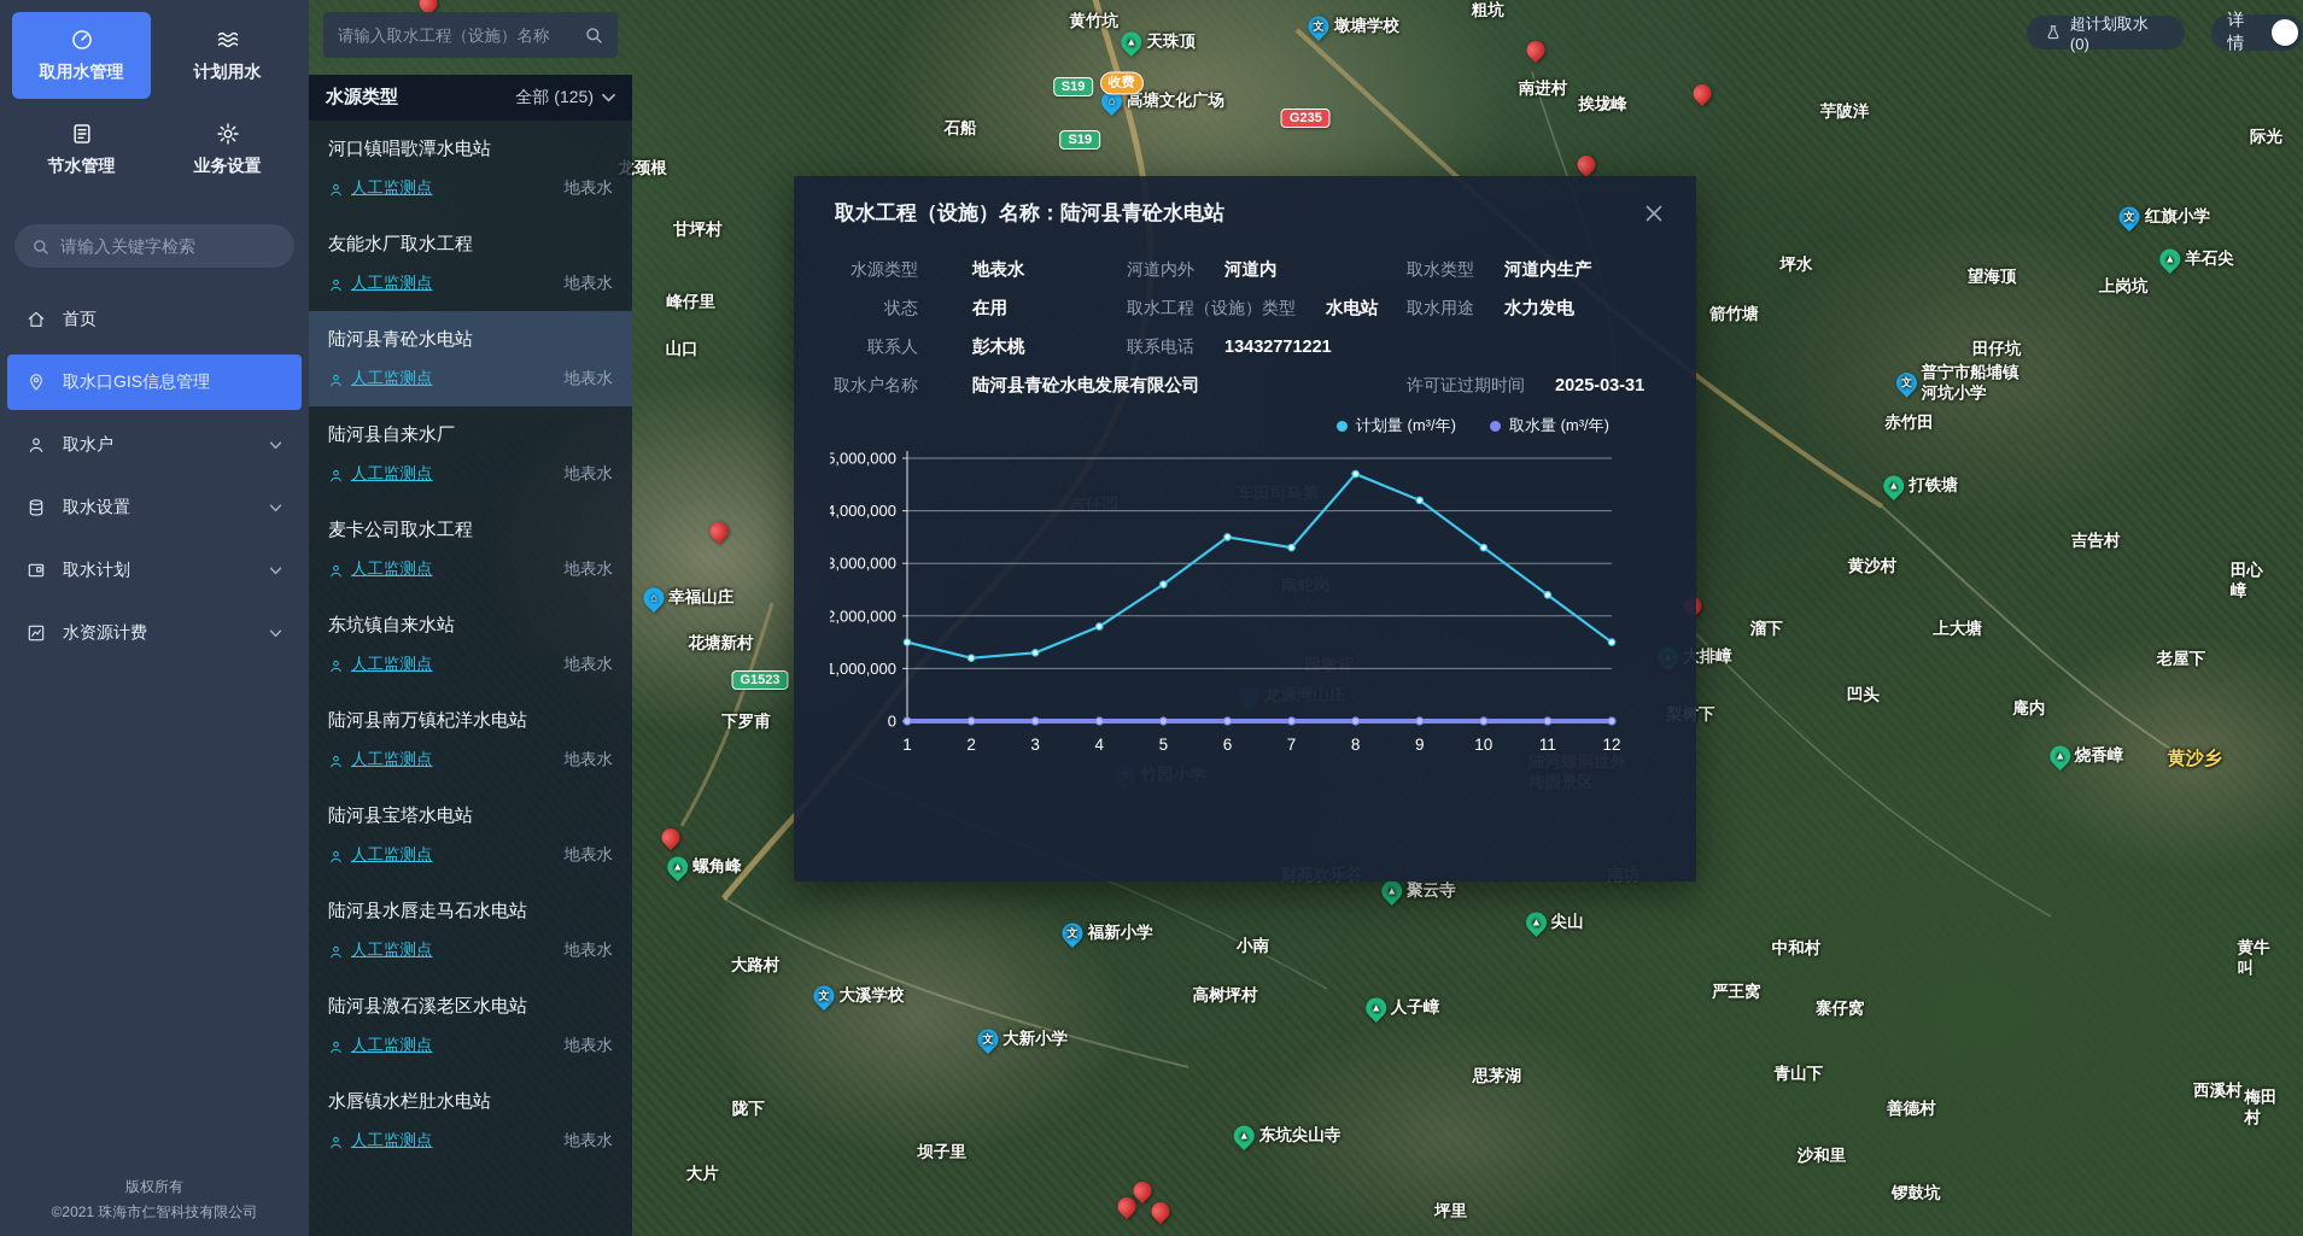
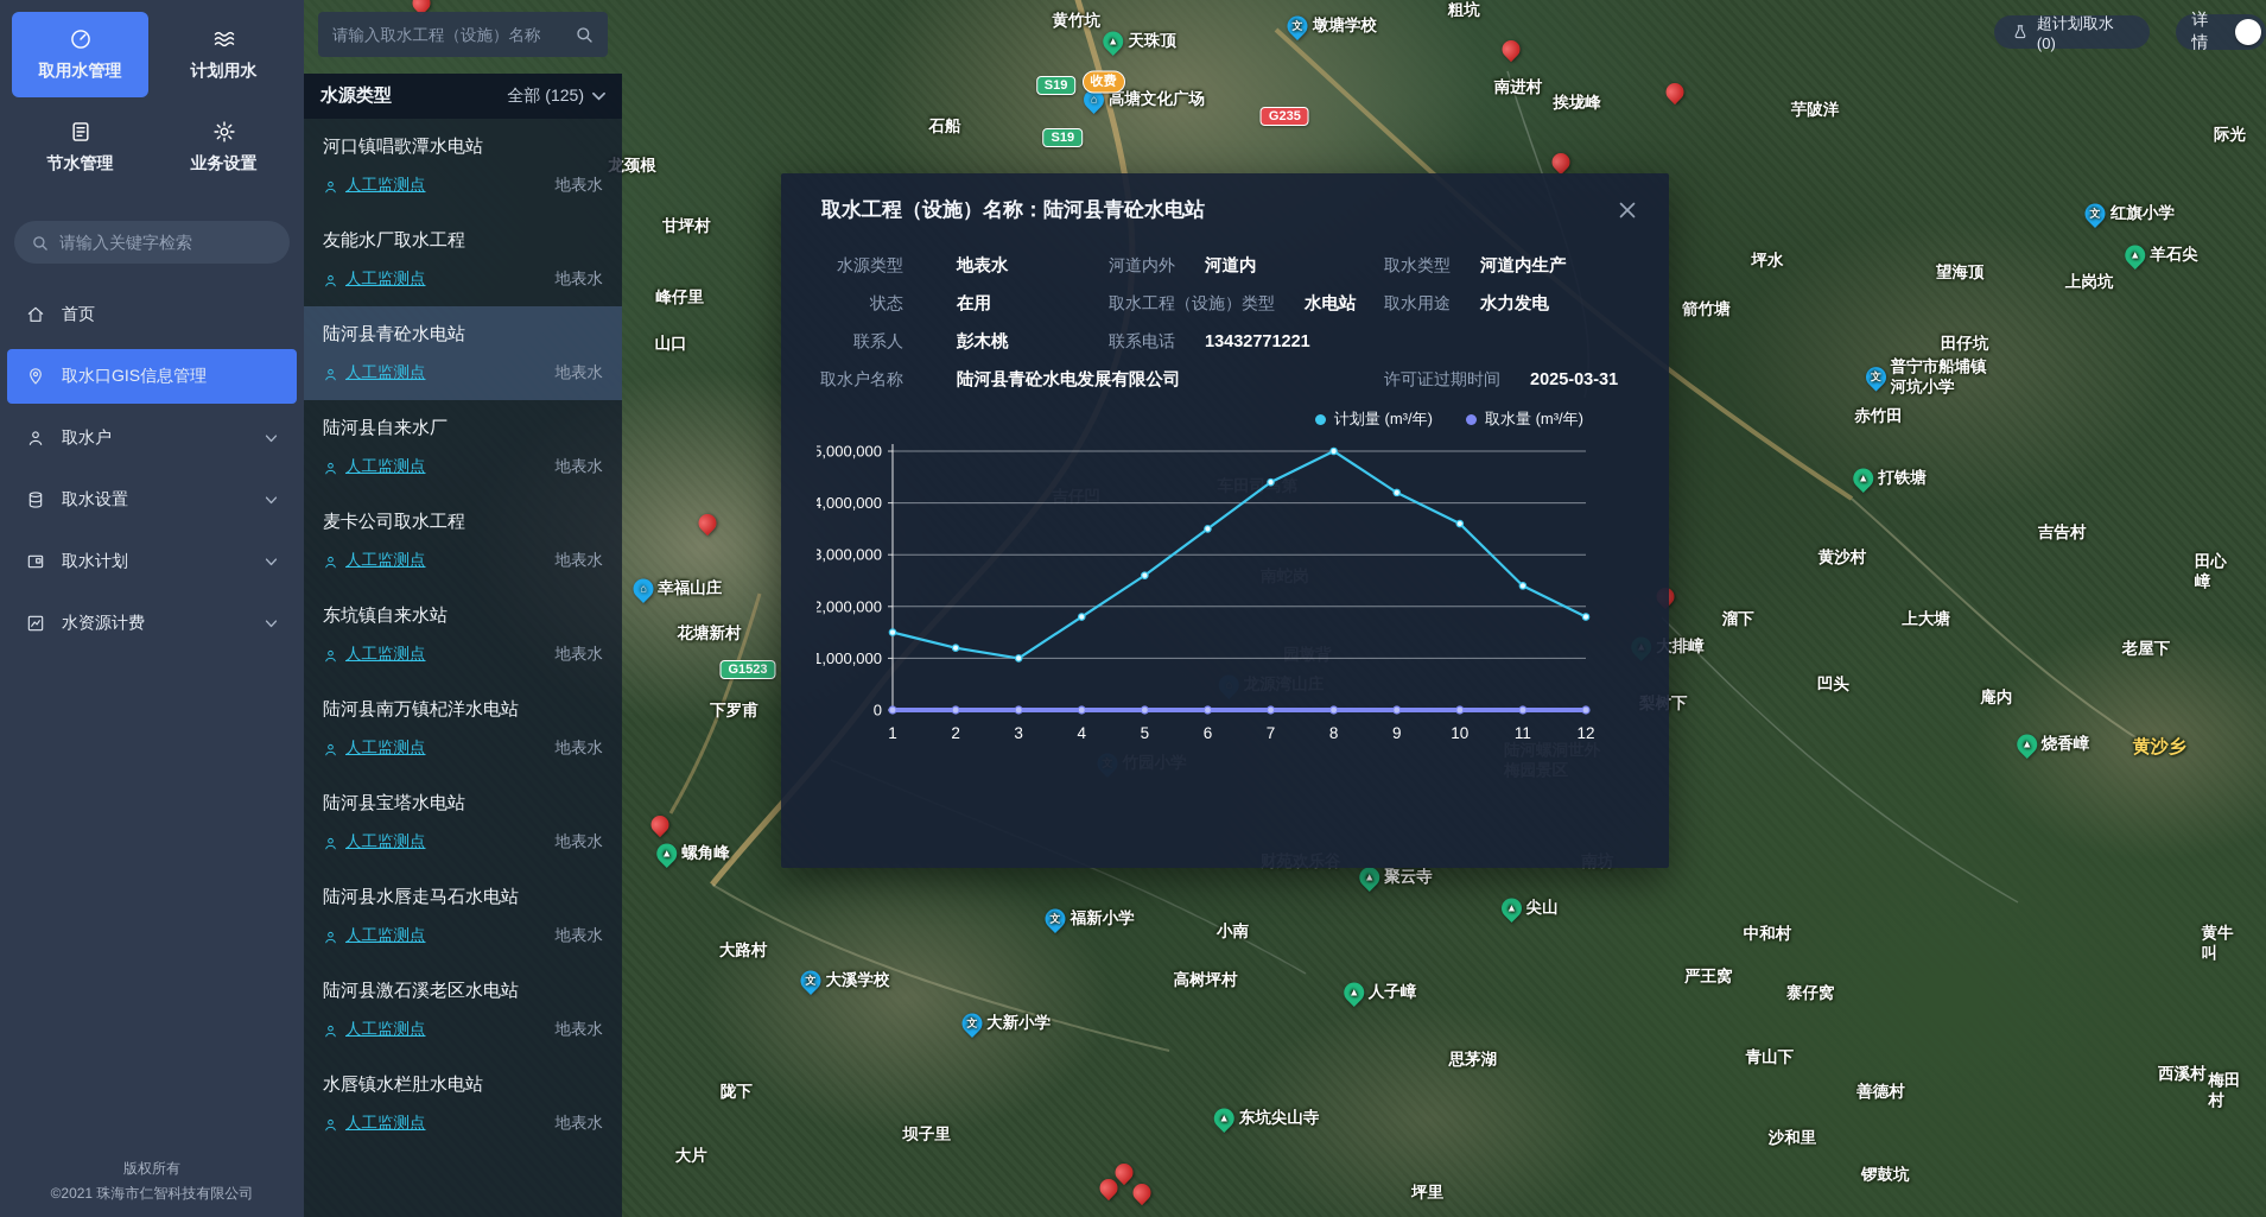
计划量 (m³/年)/3: 1300000 -> 1000000
计划量 (m³/年)/7: 3300000 -> 4400000
计划量 (m³/年)/8: 4700000 -> 5000000
计划量 (m³/年)/10: 3300000 -> 3600000
计划量 (m³/年)/12: 1500000 -> 1800000
